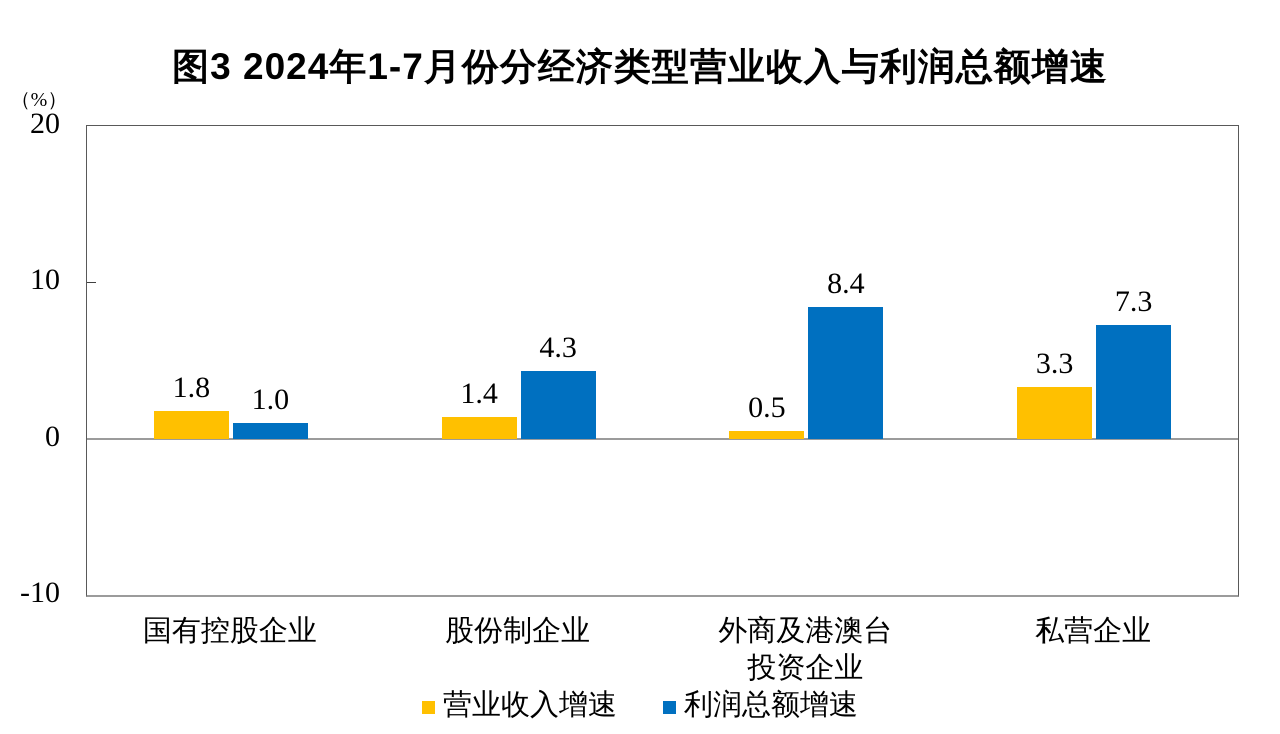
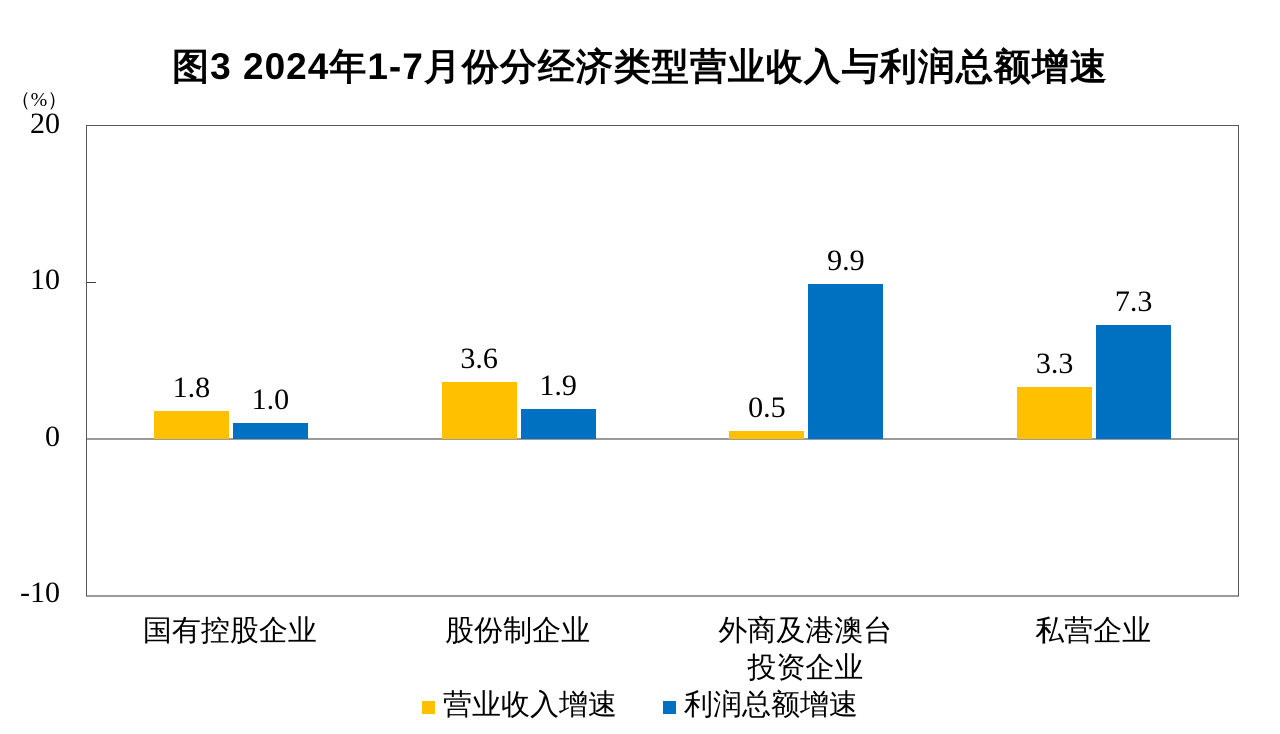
营业收入增速/股份制企业: 1.4 -> 3.6
利润总额增速/股份制企业: 4.3 -> 1.9
利润总额增速/外商及港澳台 投资企业: 8.4 -> 9.9
